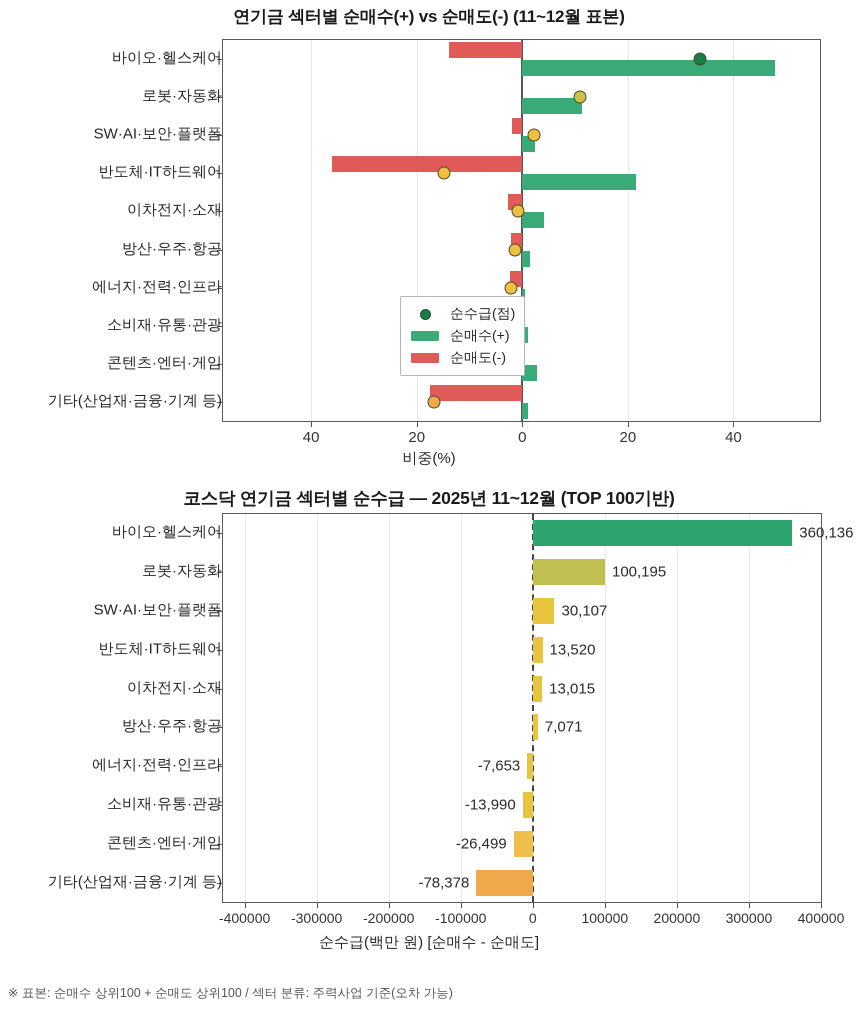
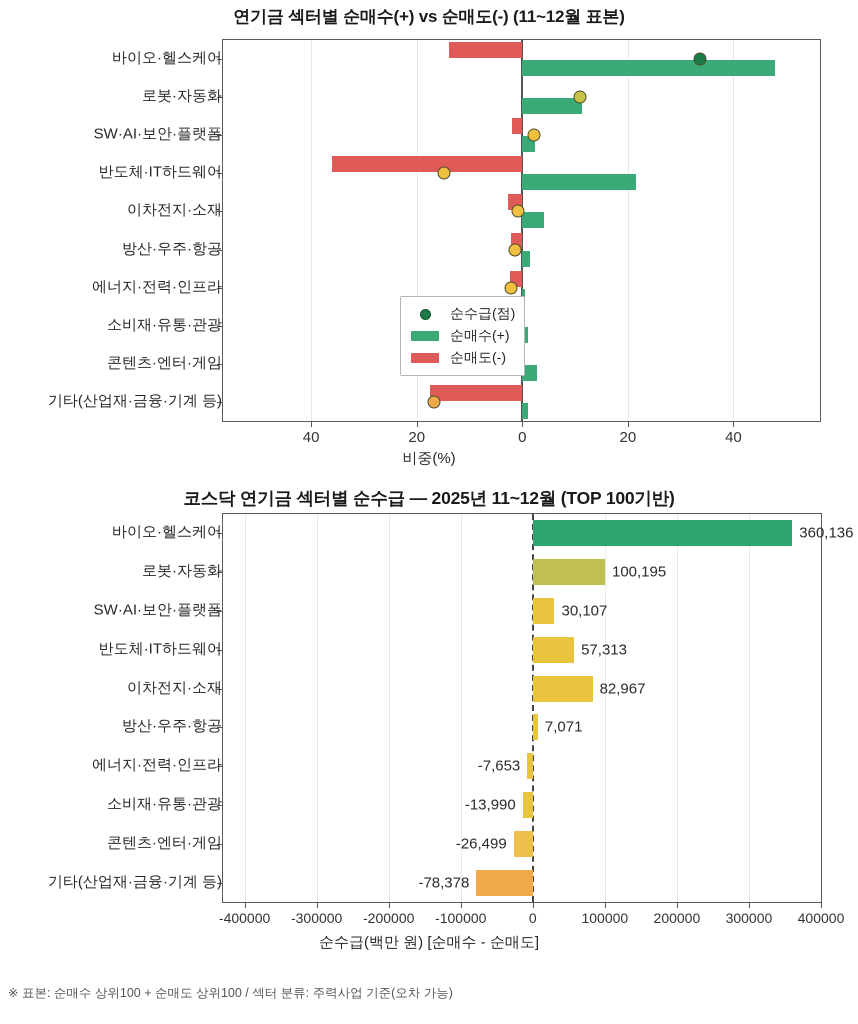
코스닥 연기금 섹터별 순수급 — 2025년 11~12월 (TOP 100기반)/반도체·IT하드웨어: 13,520 -> 57,313
코스닥 연기금 섹터별 순수급 — 2025년 11~12월 (TOP 100기반)/이차전지·소재: 13,015 -> 82,967
